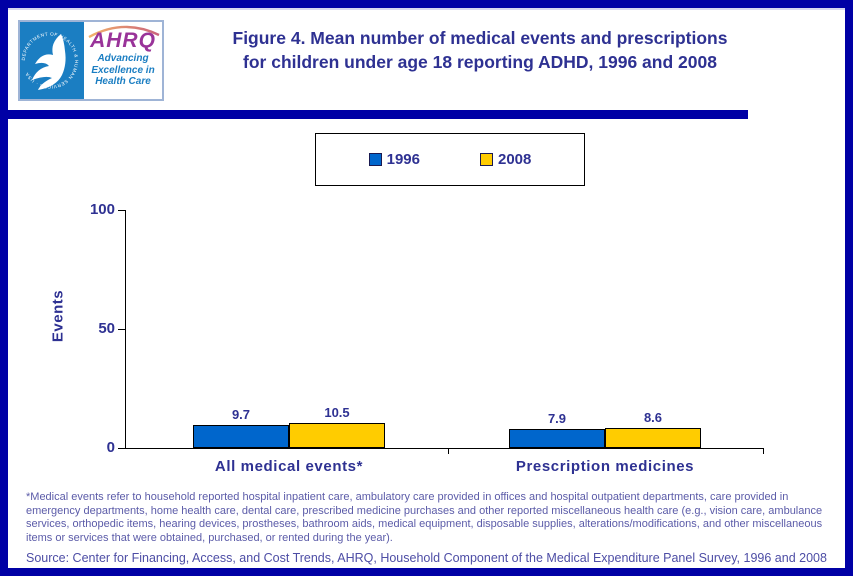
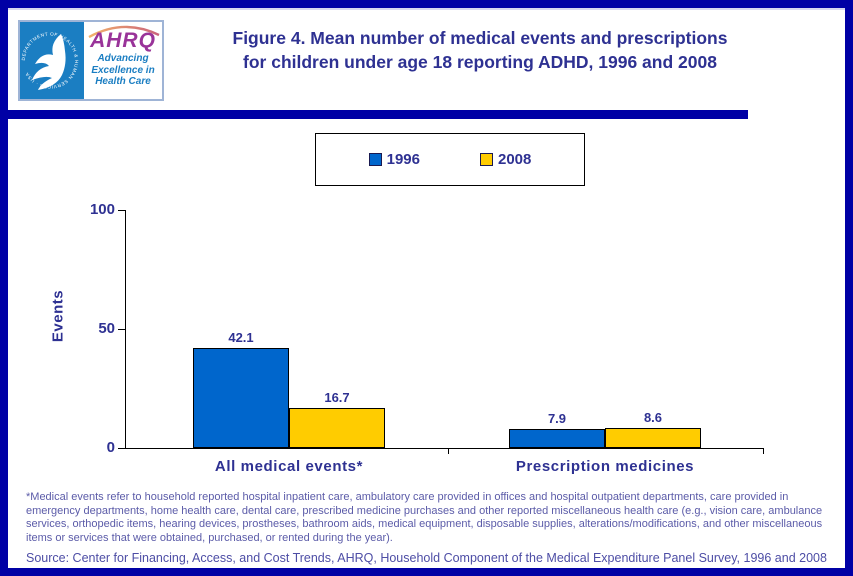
1996/All medical events*: 9.7 -> 42.1
2008/All medical events*: 10.5 -> 16.7
